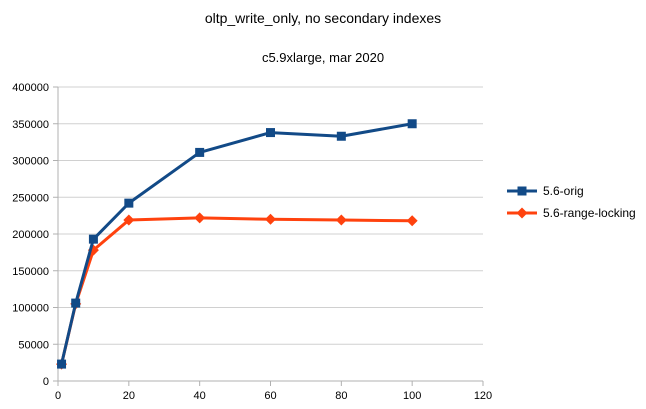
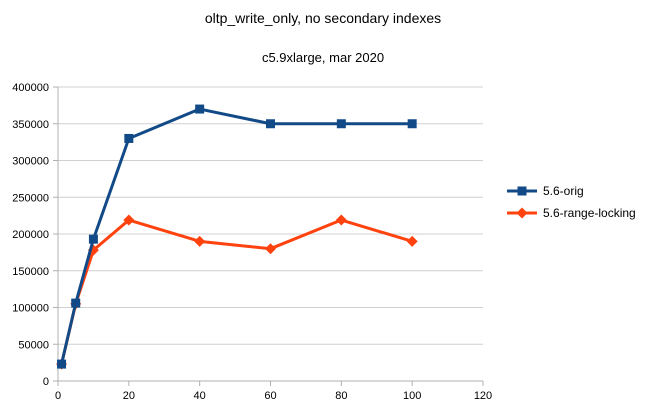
5.6-orig/20: 240000 -> 330000
5.6-orig/40: 310000 -> 370000
5.6-range-locking/40: 220000 -> 190000
5.6-orig/60: 340000 -> 350000
5.6-range-locking/60: 220000 -> 180000
5.6-orig/80: 330000 -> 350000
5.6-range-locking/100: 220000 -> 190000
